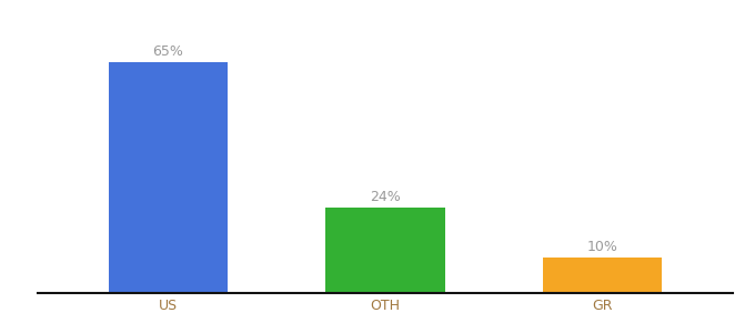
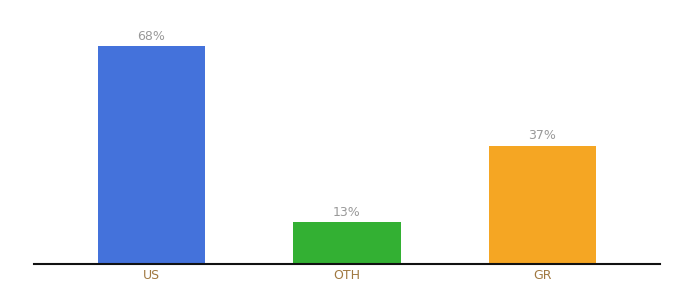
US: 65% -> 68%
OTH: 24% -> 13%
GR: 10% -> 37%
